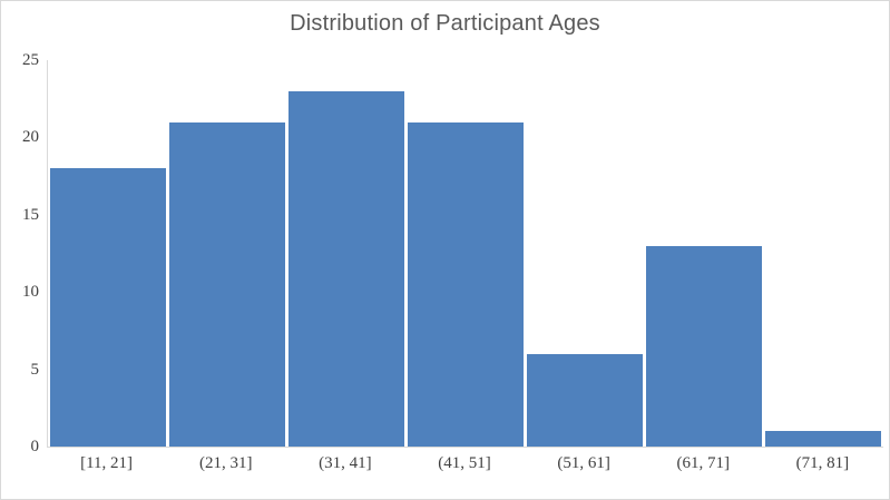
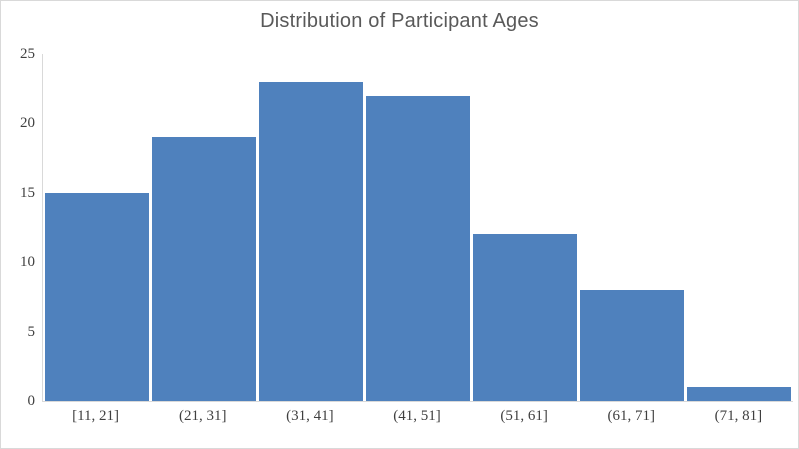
[11, 21]: 18 -> 15
(21, 31]: 21 -> 19
(41, 51]: 21 -> 22
(51, 61]: 6 -> 12
(61, 71]: 13 -> 8
